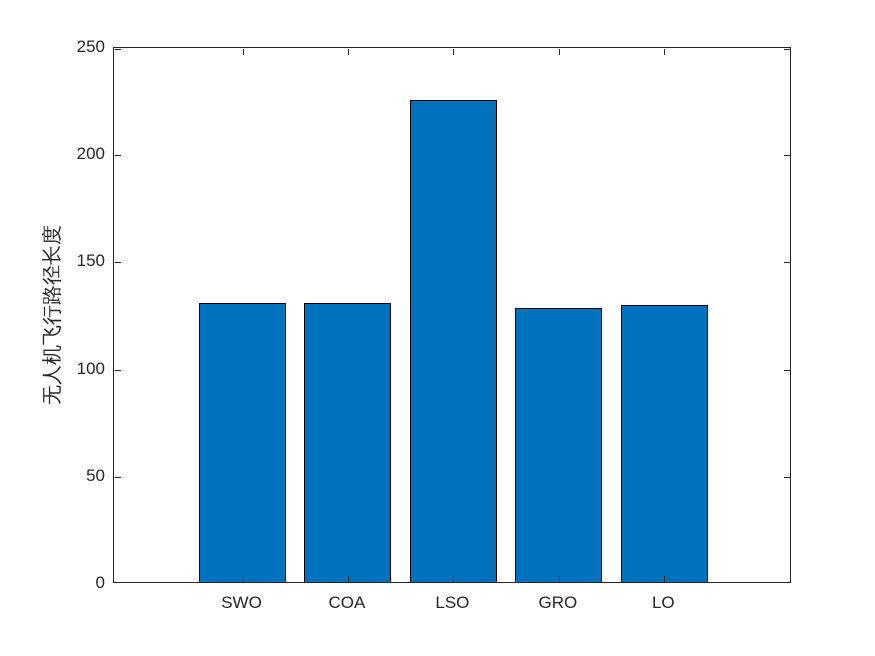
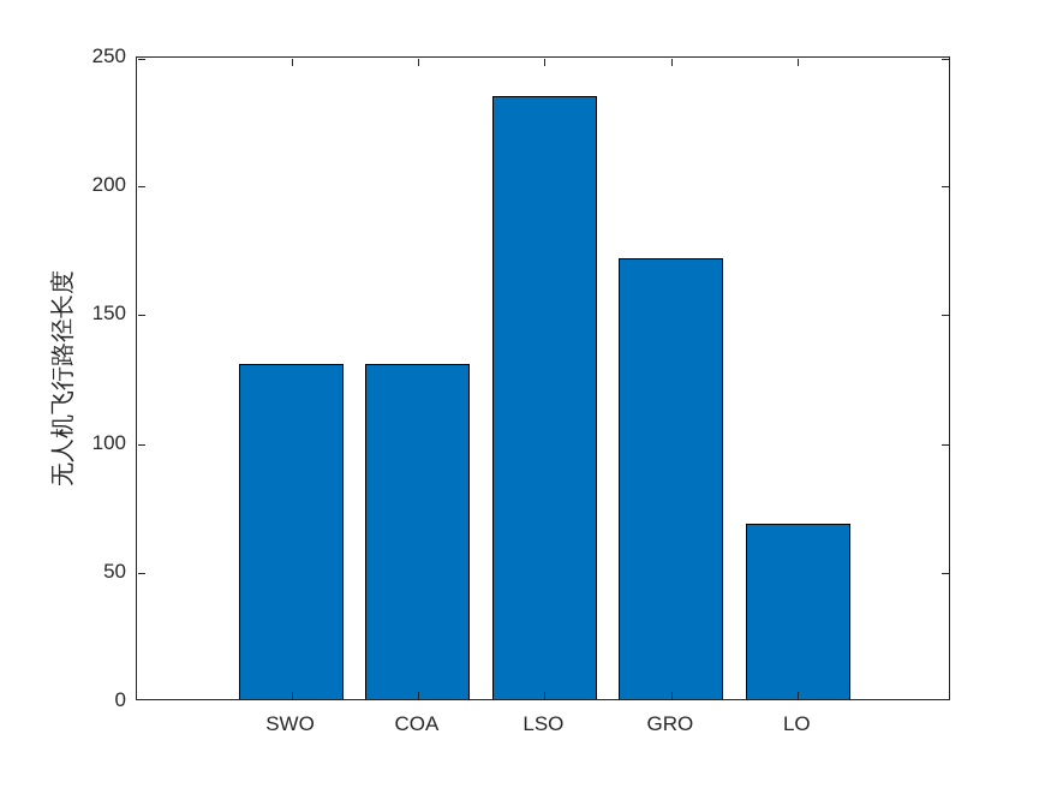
LSO: 225 -> 234
GRO: 128 -> 171
LO: 129 -> 68
